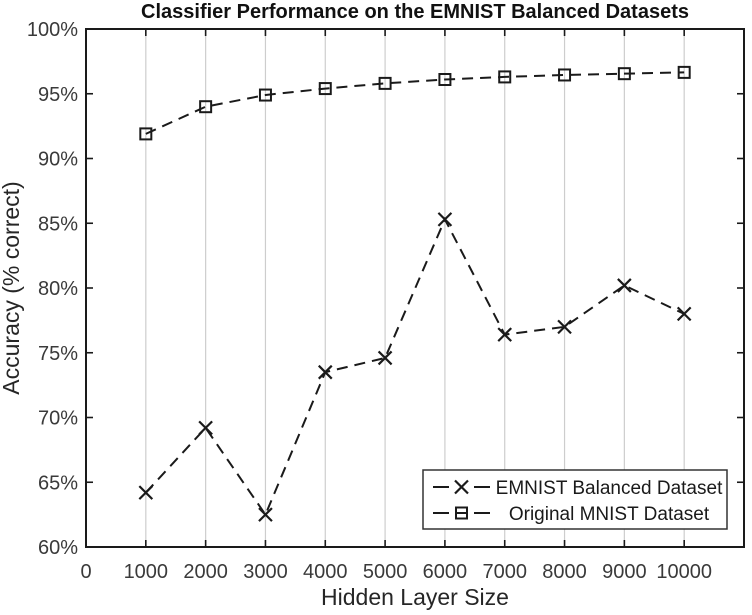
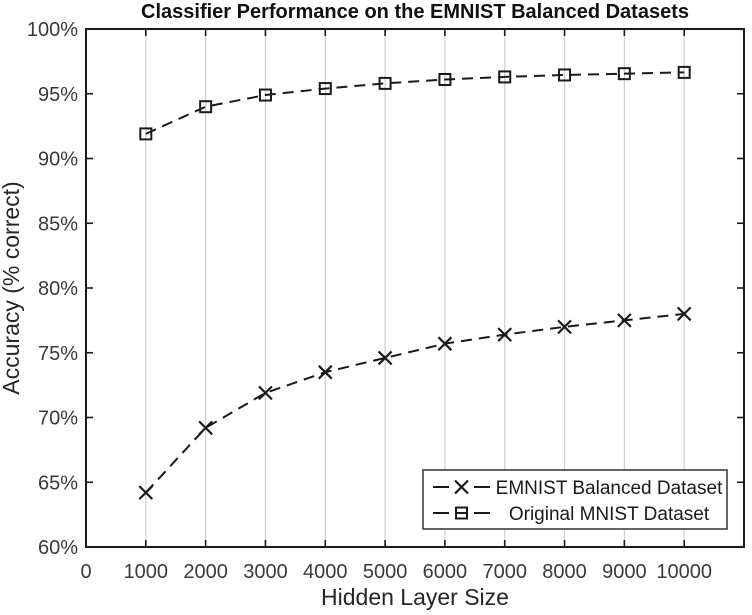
EMNIST Balanced Dataset/3000: 62.5% -> 71.9%
EMNIST Balanced Dataset/6000: 85.3% -> 75.7%
EMNIST Balanced Dataset/9000: 80.2% -> 77.5%
